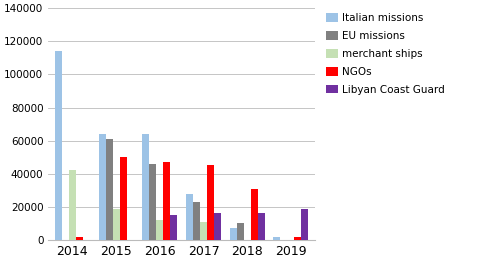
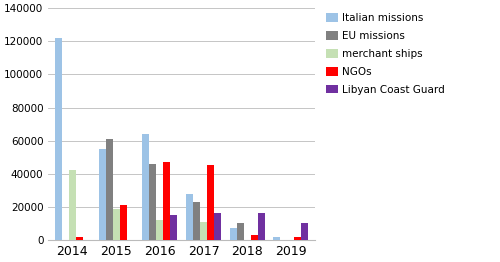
Italian missions/2014: 114000 -> 122000
Italian missions/2015: 64000 -> 55000
NGOs/2015: 50000 -> 21000
NGOs/2018: 31000 -> 3000
Libyan Coast Guard/2019: 19000 -> 10000
